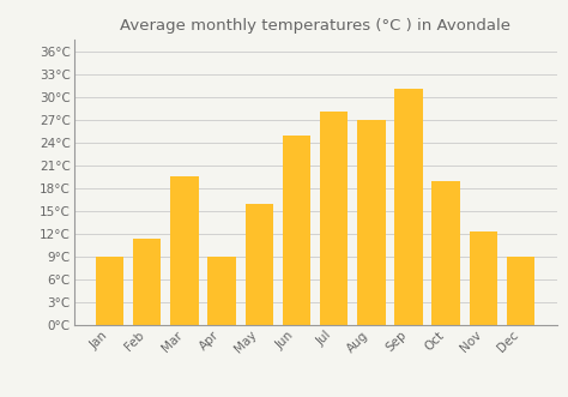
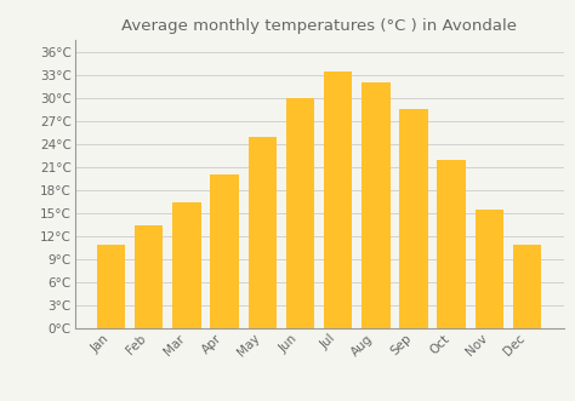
Jan: 9.0°C -> 11.0°C
Feb: 11.4°C -> 13.5°C
Mar: 19.6°C -> 16.5°C
Apr: 9.0°C -> 20.0°C
May: 16.0°C -> 25.0°C
Jun: 25.0°C -> 30.0°C
Jul: 28.0°C -> 33.5°C
Aug: 27.0°C -> 32.0°C
Sep: 31.0°C -> 28.5°C
Oct: 19.0°C -> 22.0°C
Nov: 12.4°C -> 15.5°C
Dec: 9.0°C -> 11.0°C
